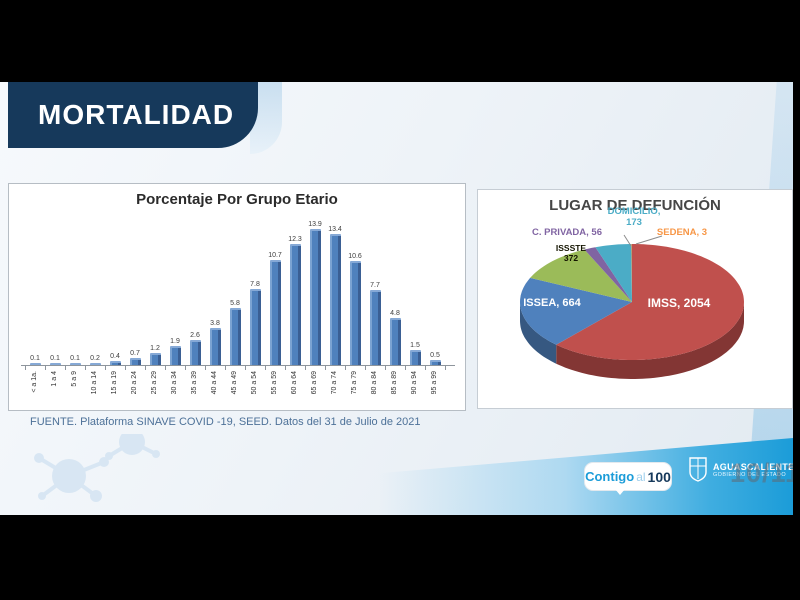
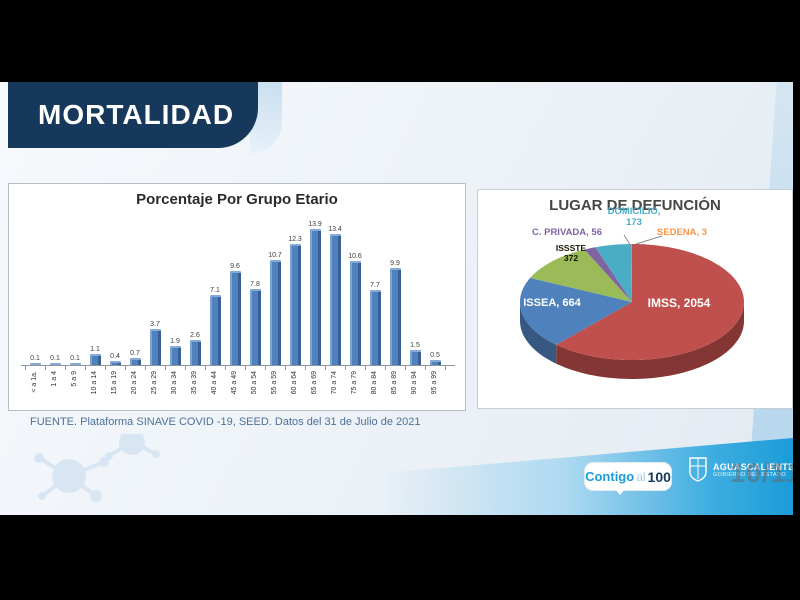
Porcentaje Por Grupo Etario/10 a 14: 0.2 -> 1.1
Porcentaje Por Grupo Etario/25 a 29: 1.2 -> 3.7
Porcentaje Por Grupo Etario/40 a 44: 3.8 -> 7.1
Porcentaje Por Grupo Etario/45 a 49: 5.8 -> 9.6
Porcentaje Por Grupo Etario/85 a 89: 4.8 -> 9.9
